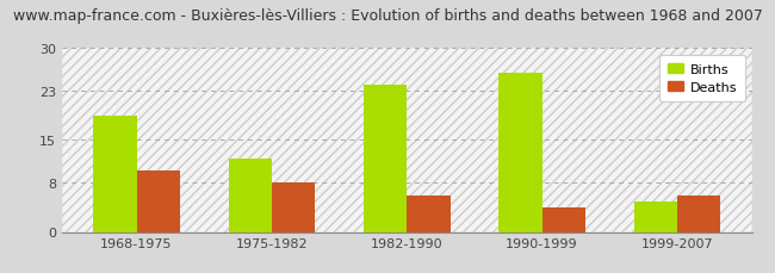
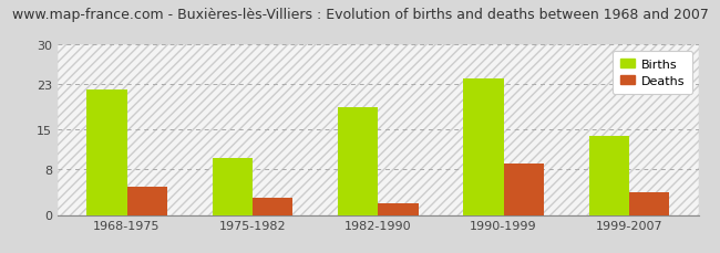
Births/1968-1975: 19 -> 22
Deaths/1968-1975: 10 -> 5
Births/1975-1982: 12 -> 10
Deaths/1975-1982: 8 -> 3
Births/1982-1990: 24 -> 19
Deaths/1982-1990: 6 -> 2
Births/1990-1999: 26 -> 24
Deaths/1990-1999: 4 -> 9
Births/1999-2007: 5 -> 14
Deaths/1999-2007: 6 -> 4
